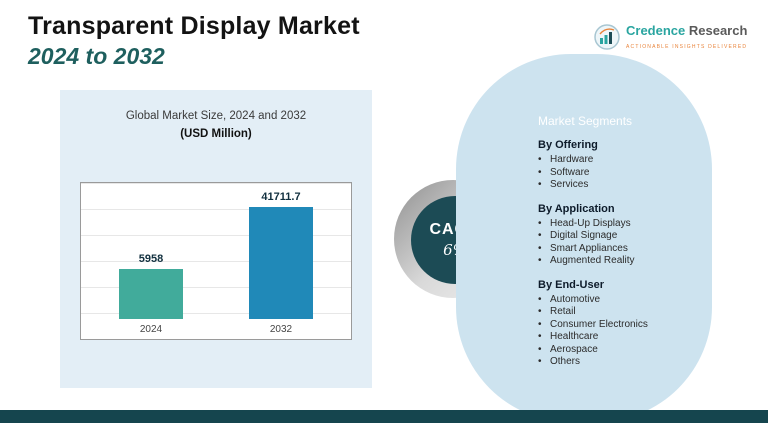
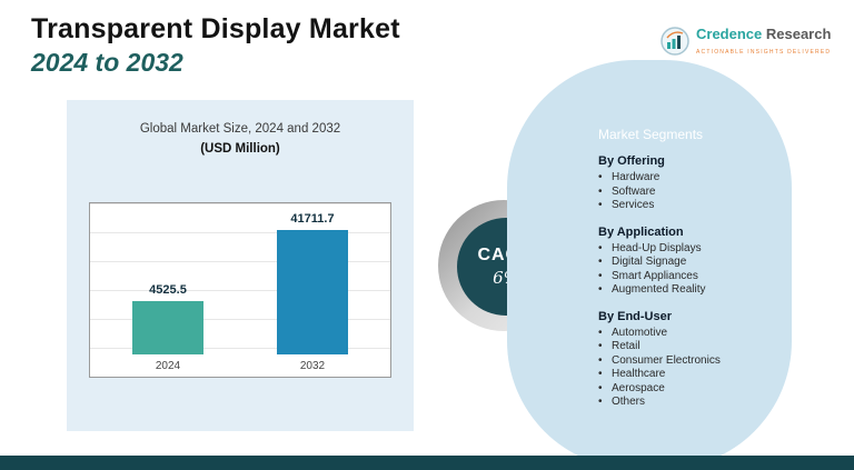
2024: 5958 -> 4525.5
